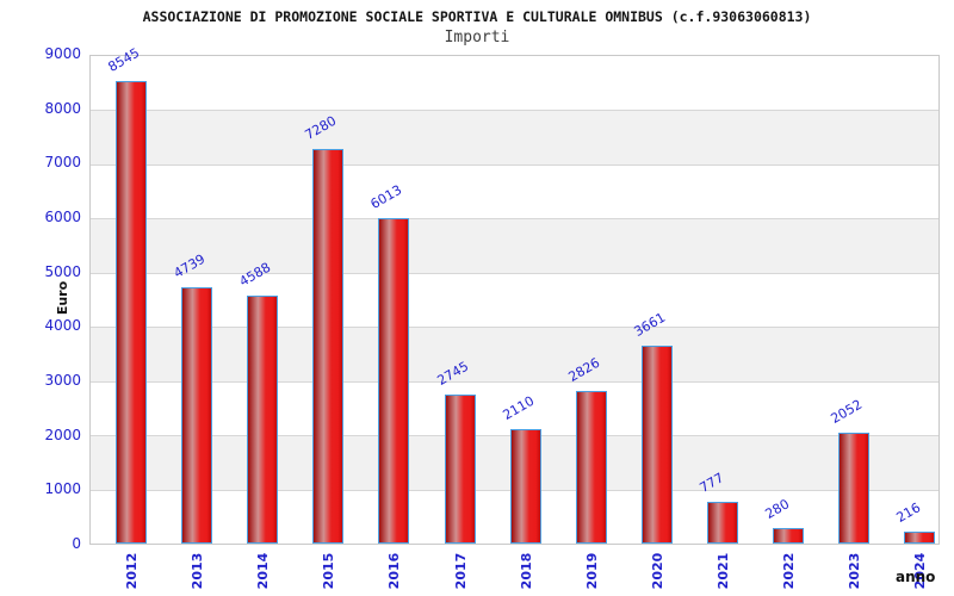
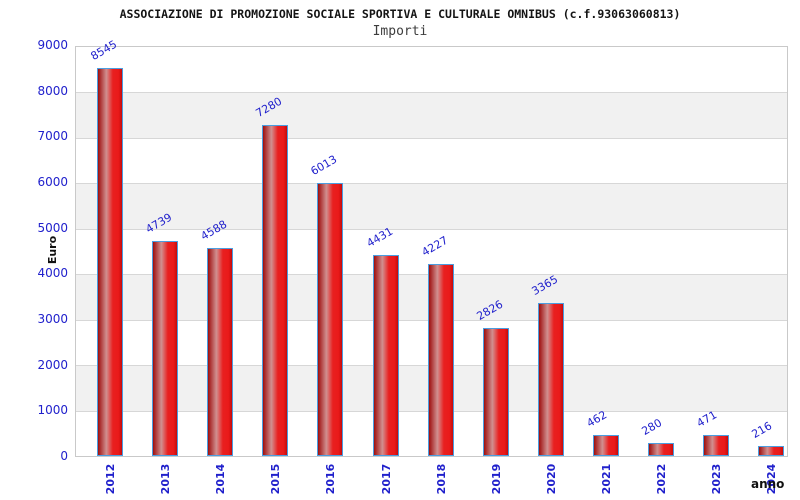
2017: 2745 -> 4431
2018: 2110 -> 4227
2020: 3661 -> 3365
2021: 777 -> 462
2023: 2052 -> 471
